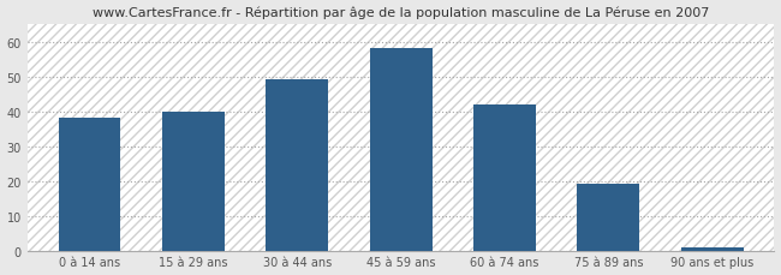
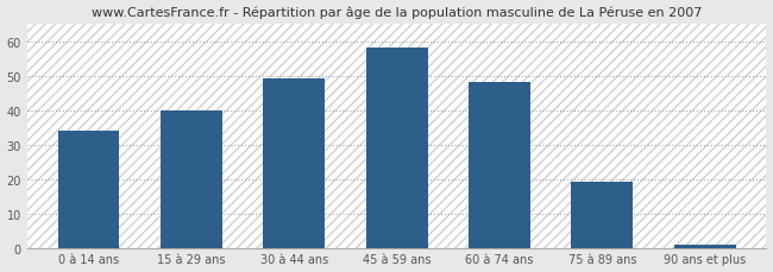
0 à 14 ans: 38 -> 34
60 à 74 ans: 42 -> 48
